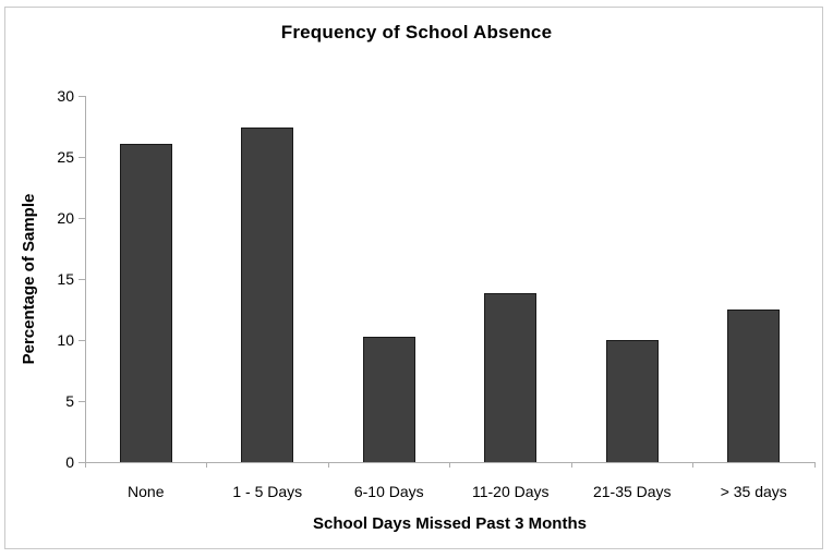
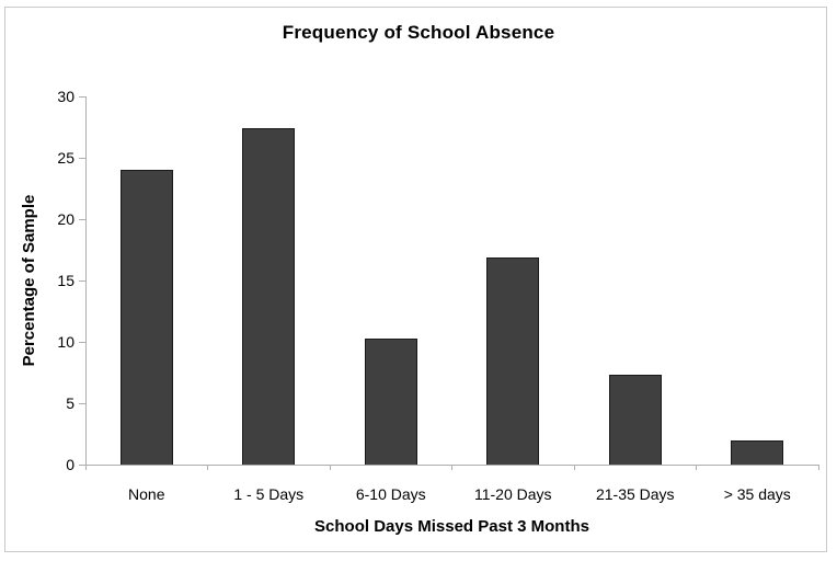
None: 26.1 -> 24.0
11-20 Days: 13.8 -> 16.9
21-35 Days: 10.0 -> 7.3
> 35 days: 12.5 -> 2.0
